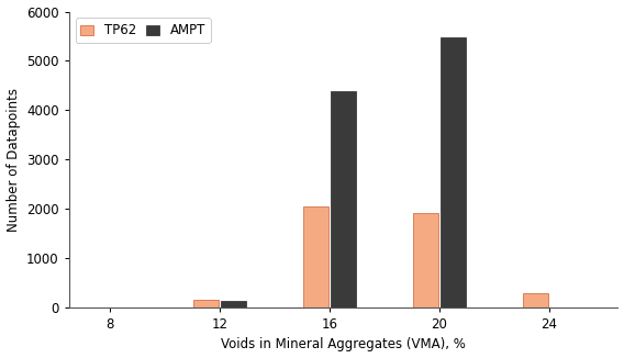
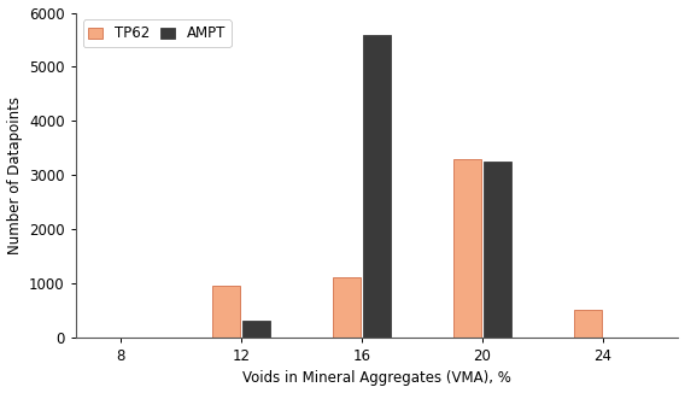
TP62/12: 150 -> 950
AMPT/12: 120 -> 300
TP62/16: 2050 -> 1100
AMPT/16: 4380 -> 5600
TP62/20: 1920 -> 3300
AMPT/20: 5480 -> 3250
TP62/24: 280 -> 500
